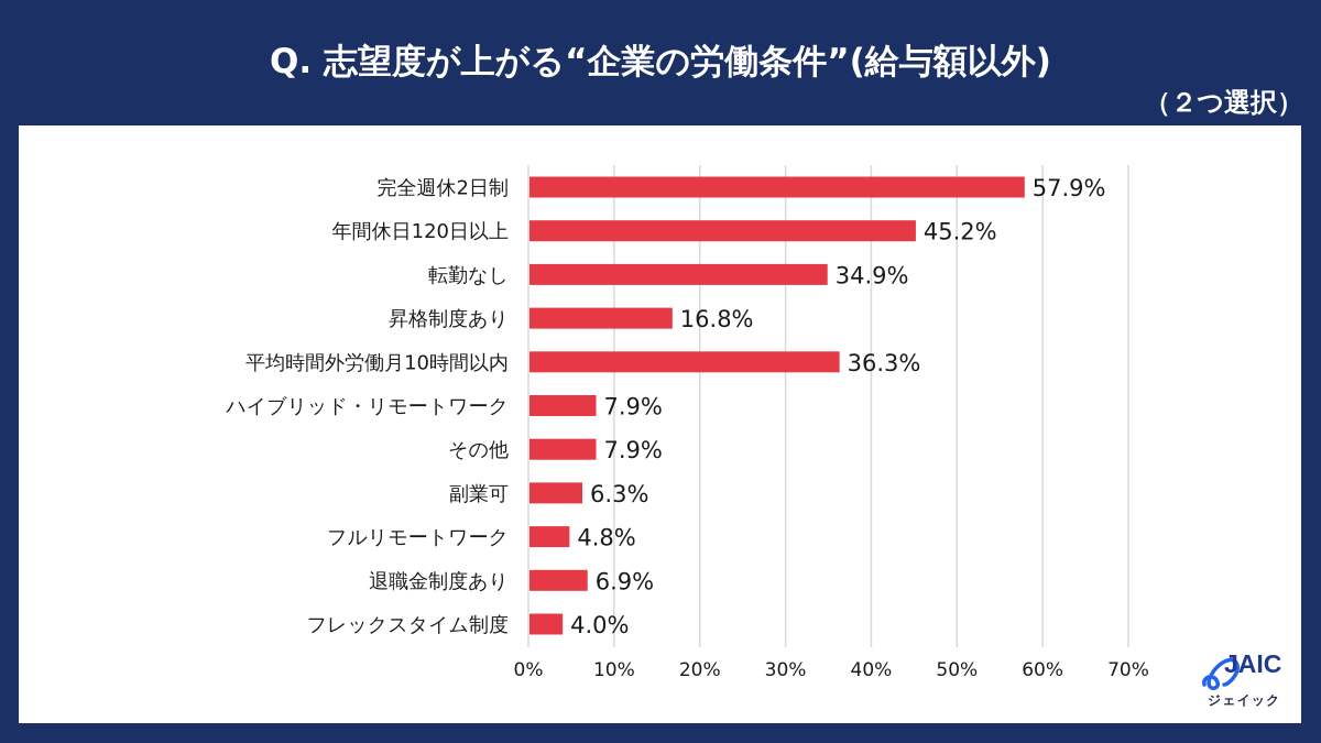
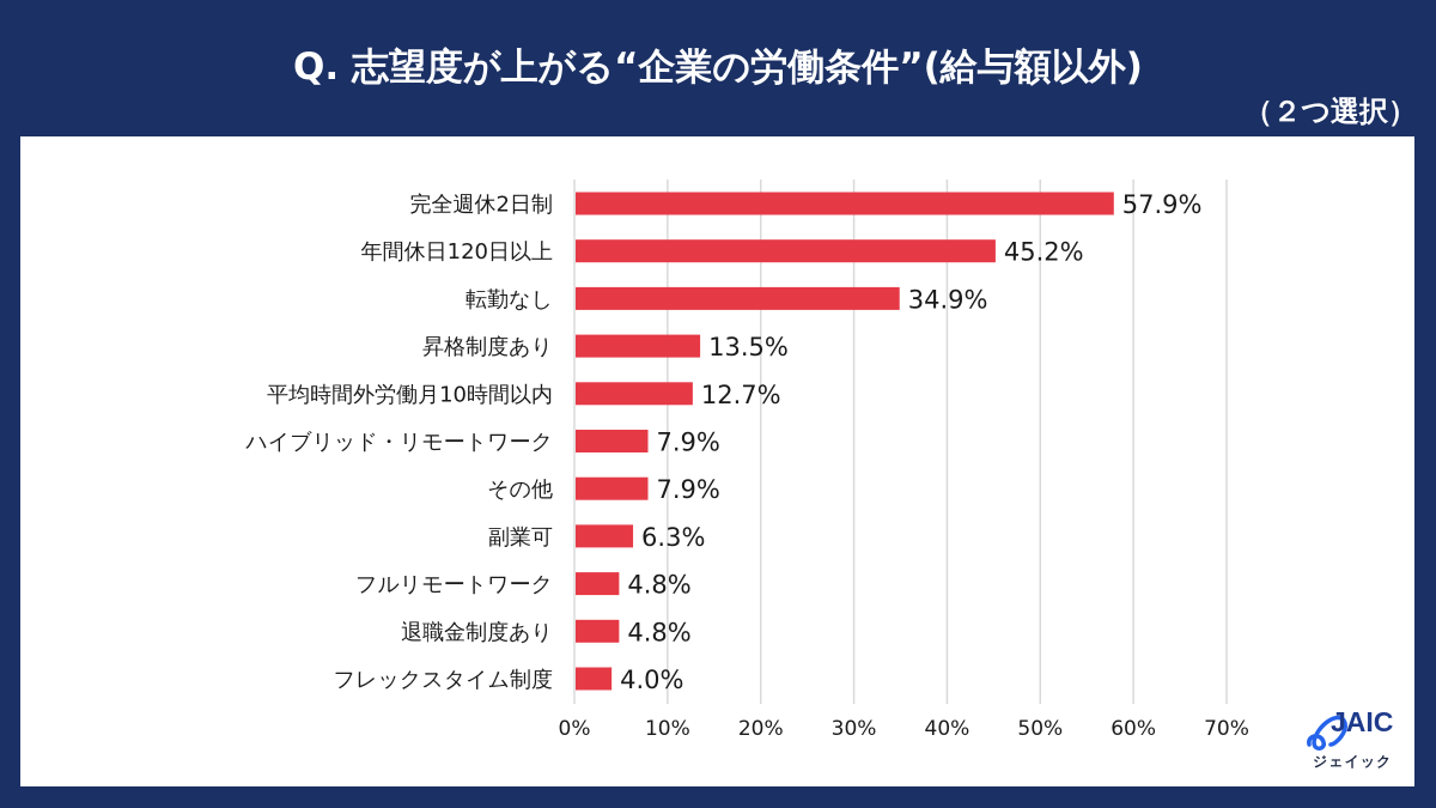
昇格制度あり: 16.8% -> 13.5%
平均時間外労働月10時間以内: 36.3% -> 12.7%
退職金制度あり: 6.9% -> 4.8%
